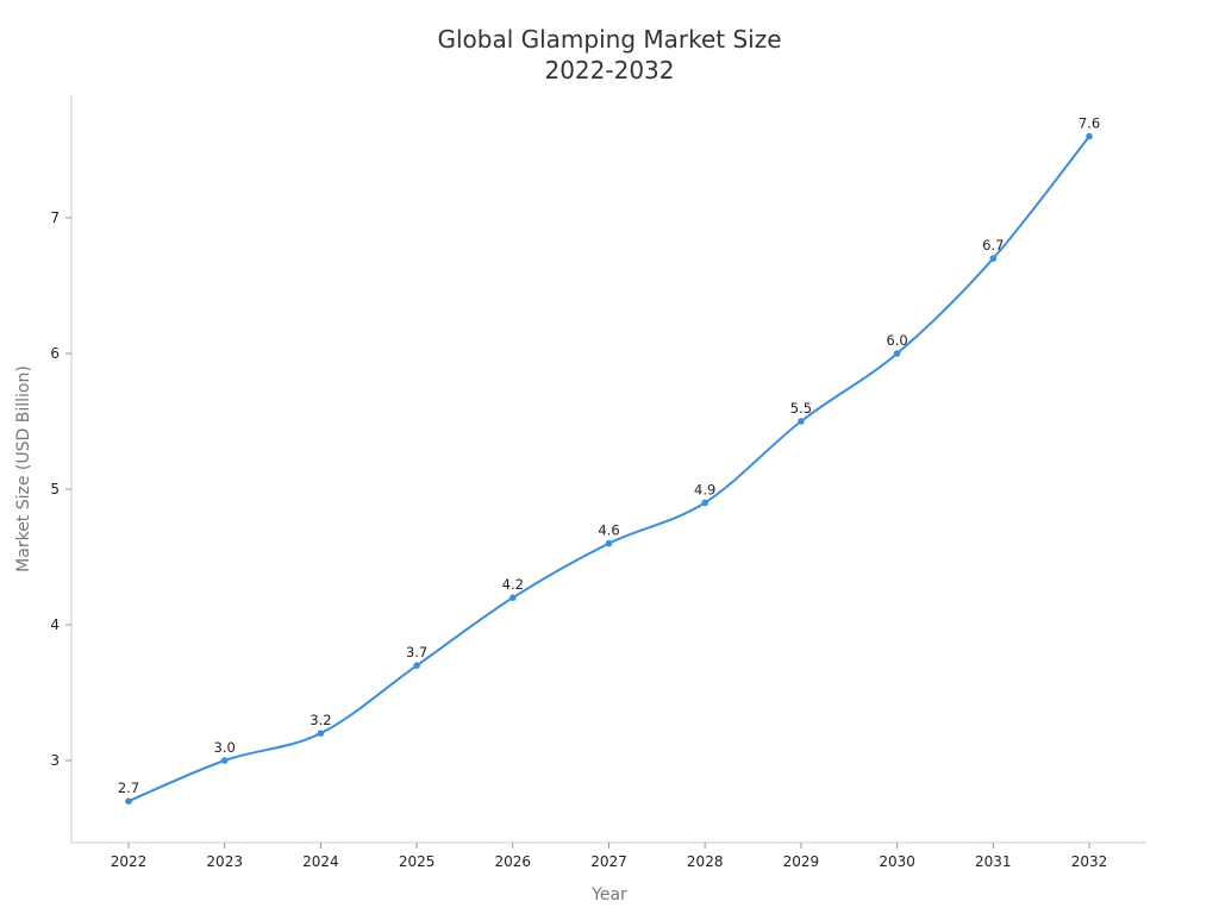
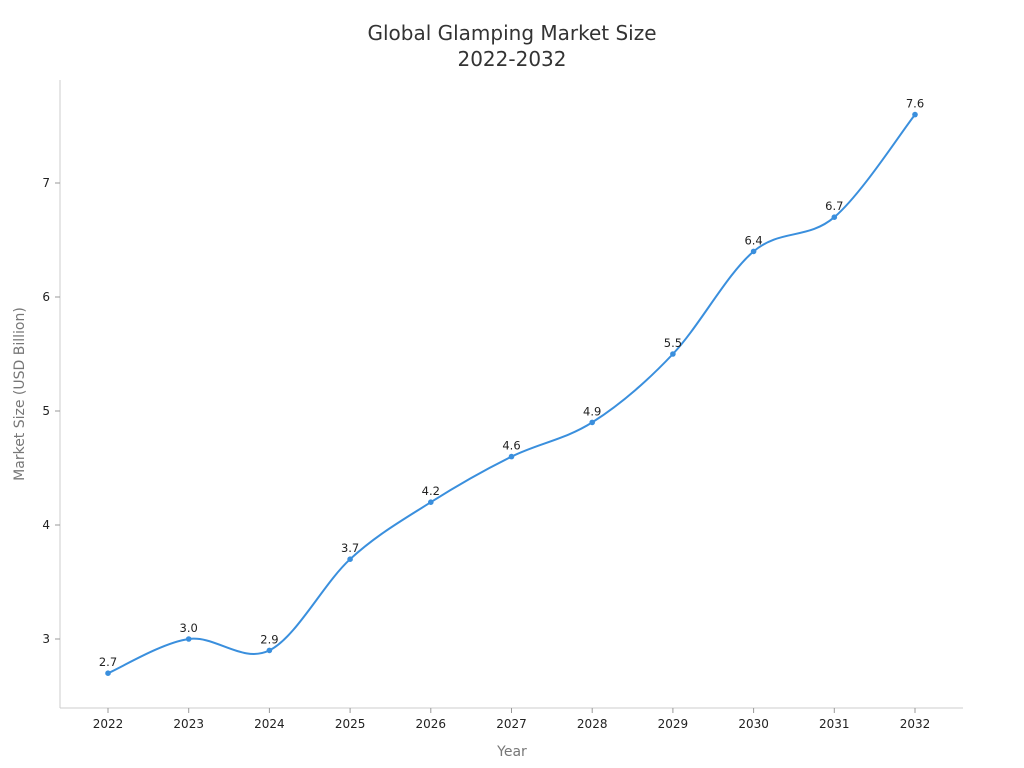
2024: 3.2 -> 2.9
2030: 6.0 -> 6.4
